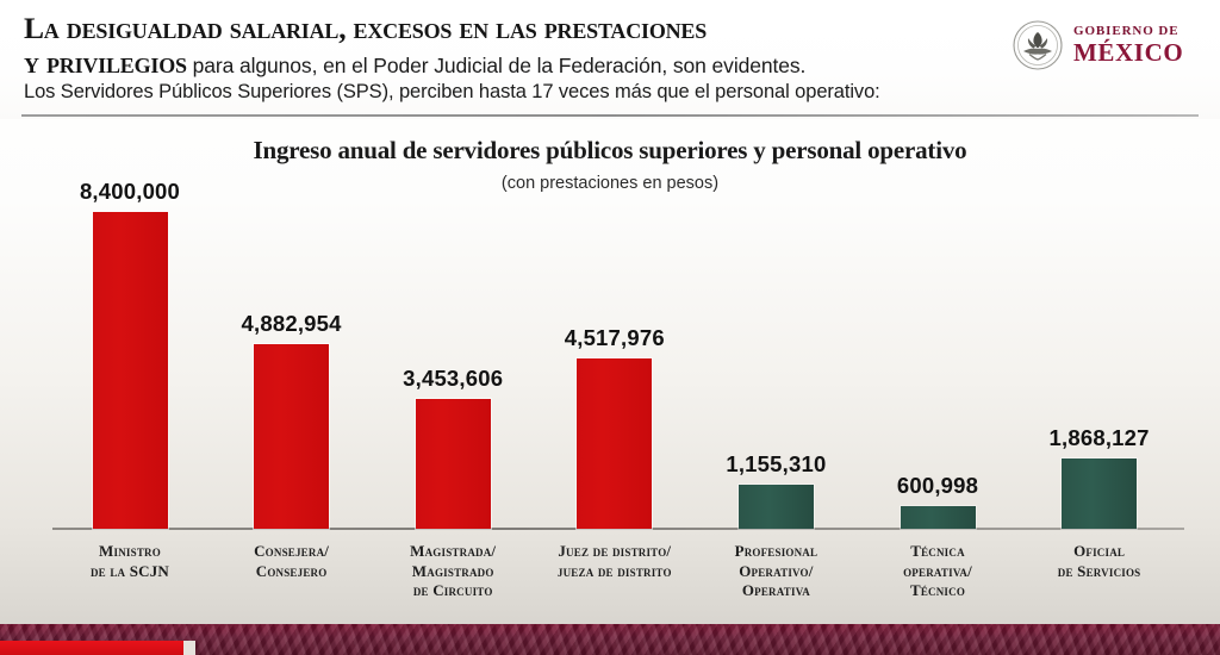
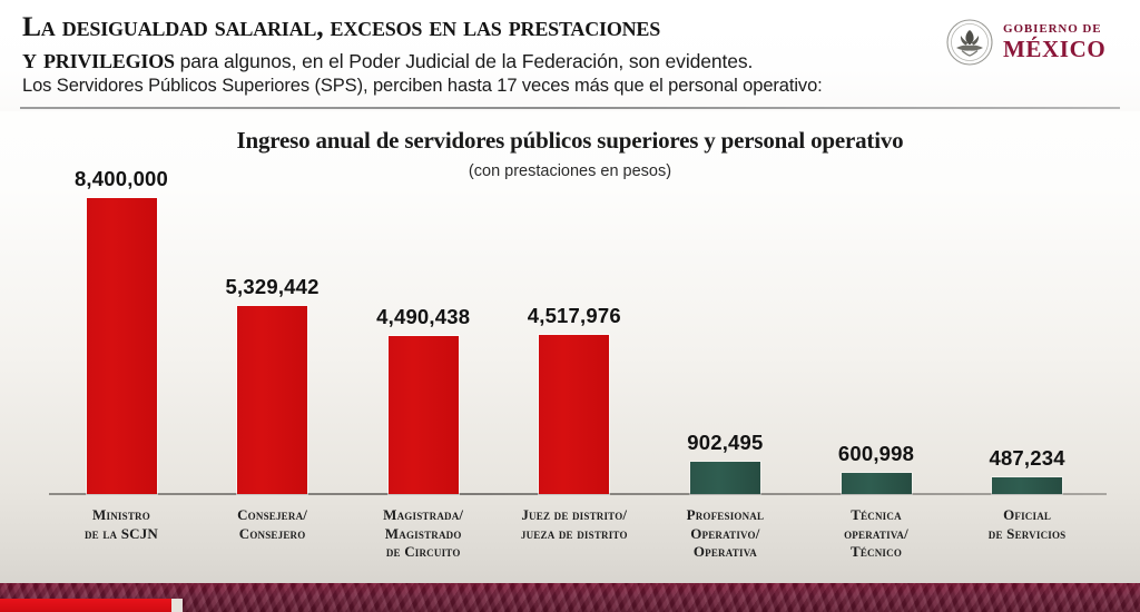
Consejera/ Consejero: 4,882,954 -> 5,329,442
Magistrada/ Magistrado de Circuito: 3,453,606 -> 4,490,438
Profesional Operativo/ Operativa: 1,155,310 -> 902,495
Oficial de Servicios: 1,868,127 -> 487,234
